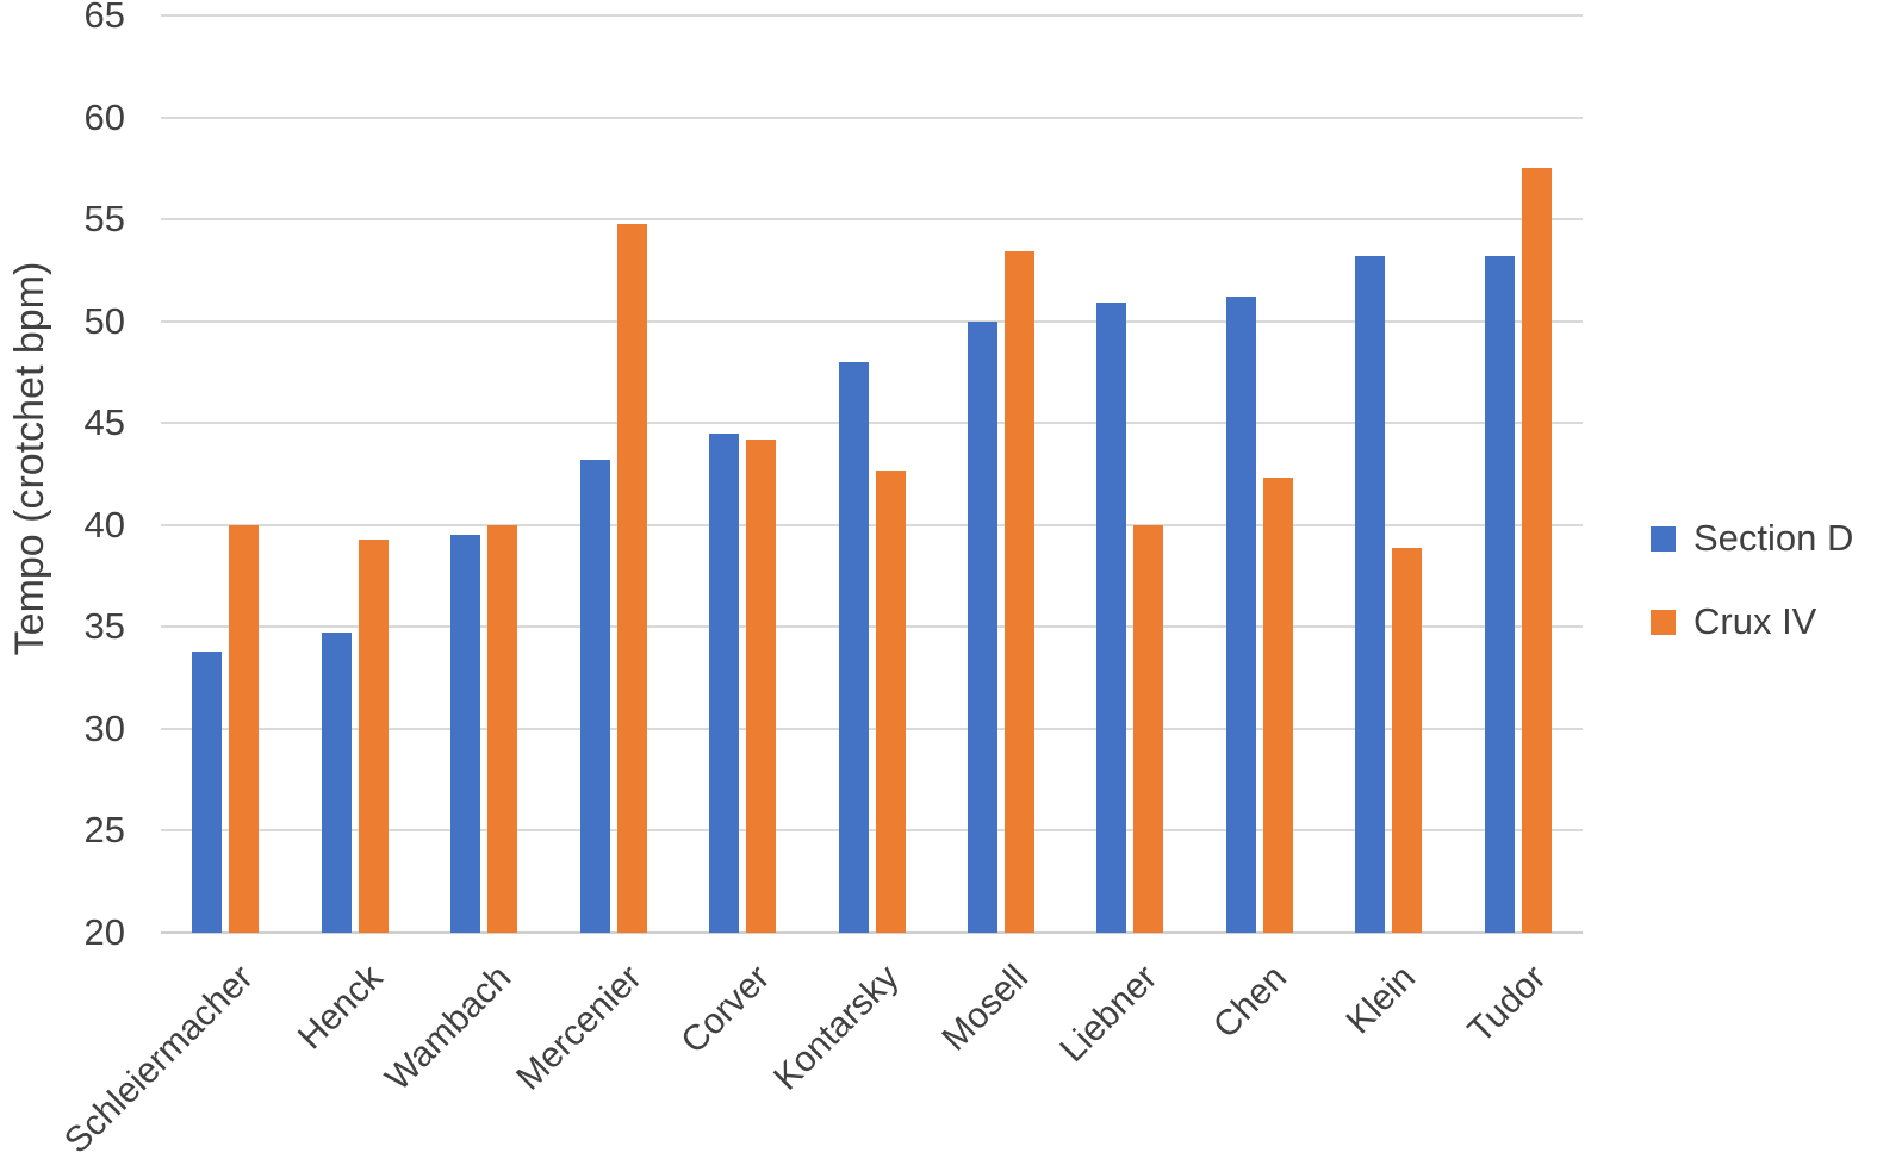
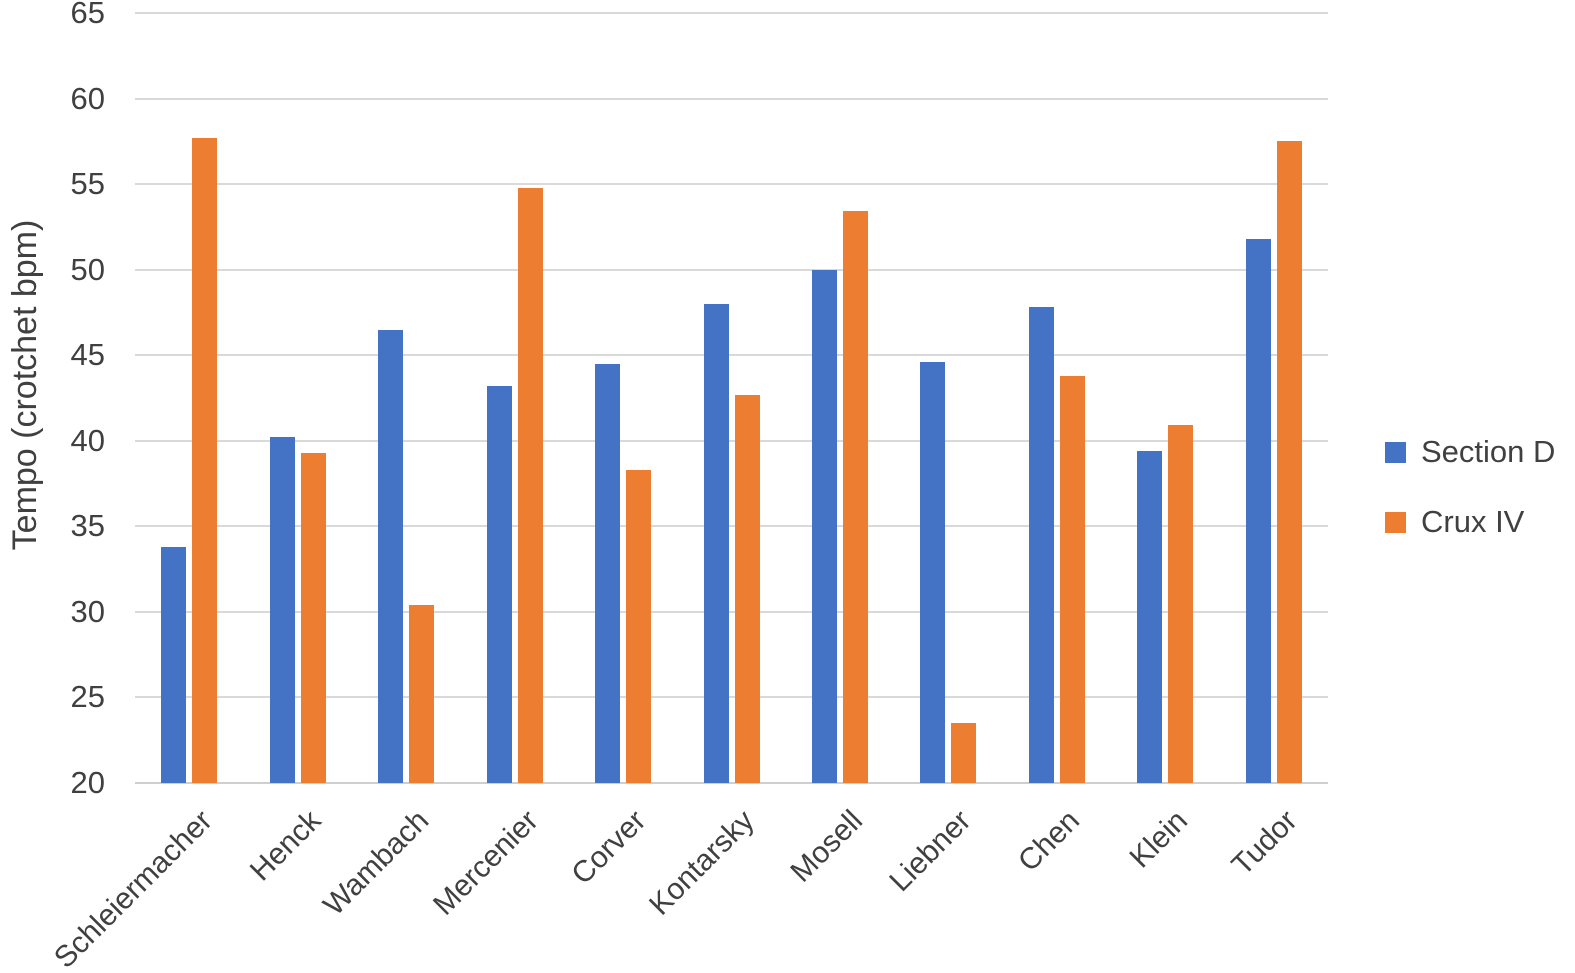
Crux IV/Schleiermacher: 40.0 -> 57.7
Section D/Henck: 34.7 -> 40.2
Section D/Wambach: 39.5 -> 46.5
Crux IV/Wambach: 40.0 -> 30.4
Crux IV/Corver: 44.2 -> 38.3
Section D/Liebner: 50.9 -> 44.6
Crux IV/Liebner: 40.0 -> 23.5
Section D/Chen: 51.2 -> 47.8
Crux IV/Chen: 42.3 -> 43.8
Section D/Klein: 53.2 -> 39.4
Crux IV/Klein: 38.9 -> 40.9
Section D/Tudor: 53.2 -> 51.8
